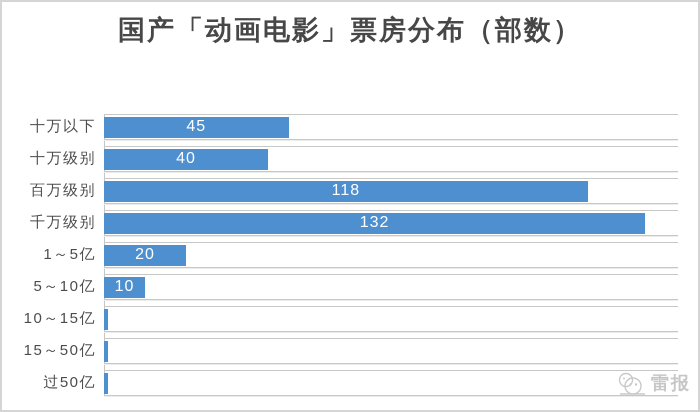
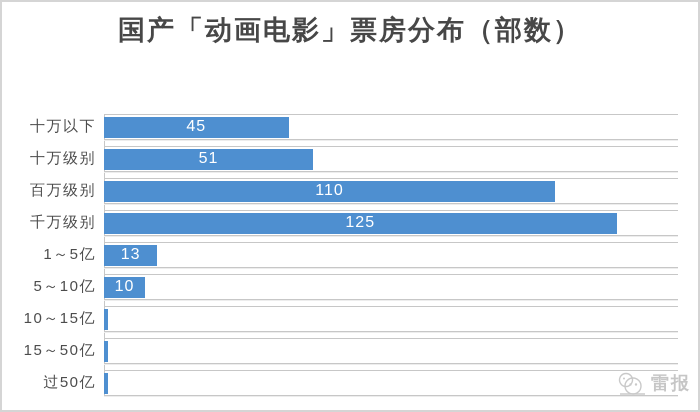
十万级别: 40 -> 51
百万级别: 118 -> 110
千万级别: 132 -> 125
1～5亿: 20 -> 13
